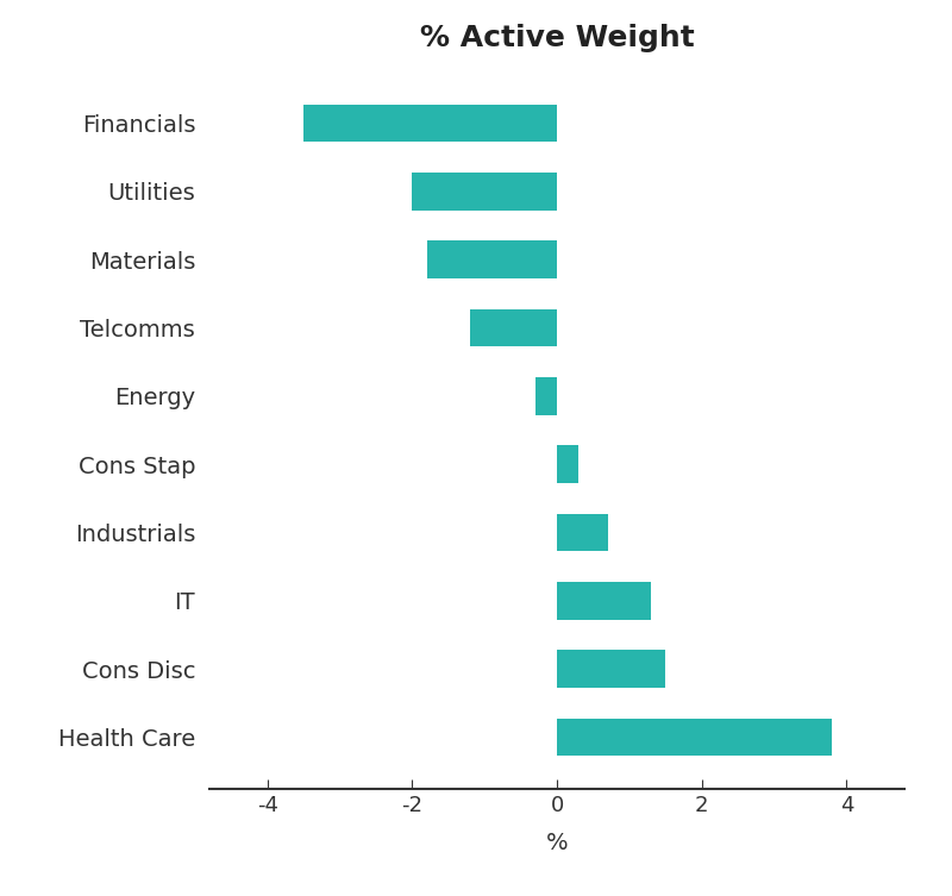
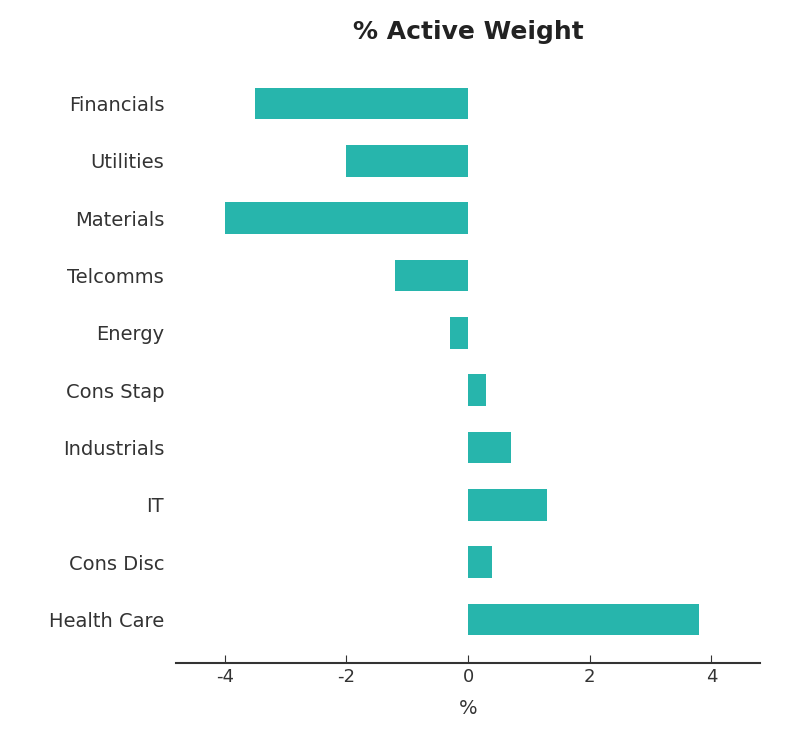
Materials: -1.8 -> -4.0
Cons Disc: 1.5 -> 0.4
